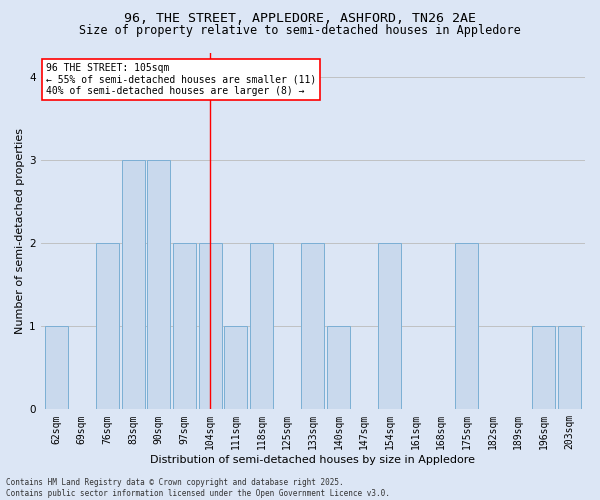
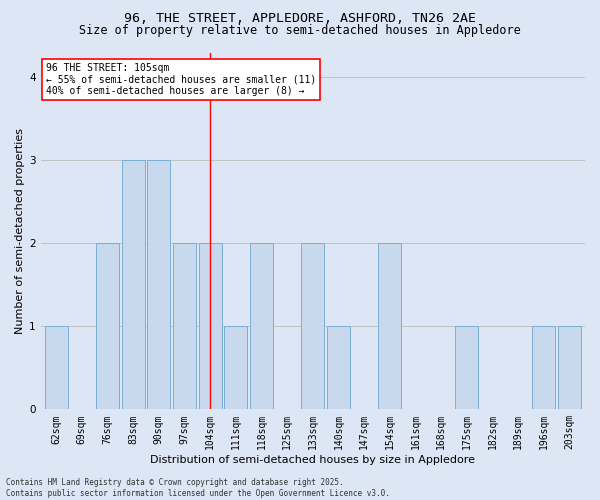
175sqm: 2 -> 1
